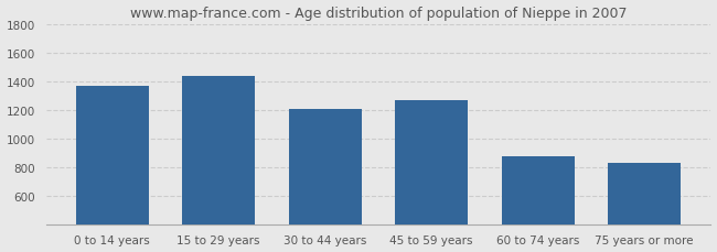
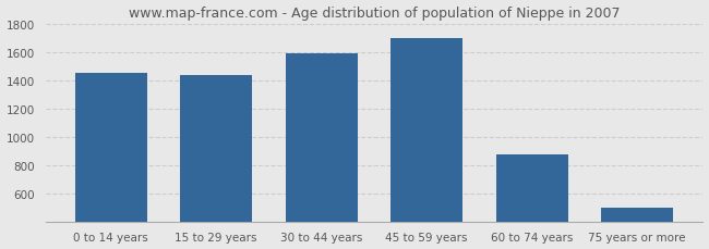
0 to 14 years: 1370 -> 1450
30 to 44 years: 1210 -> 1590
45 to 59 years: 1270 -> 1700
75 years or more: 830 -> 500
